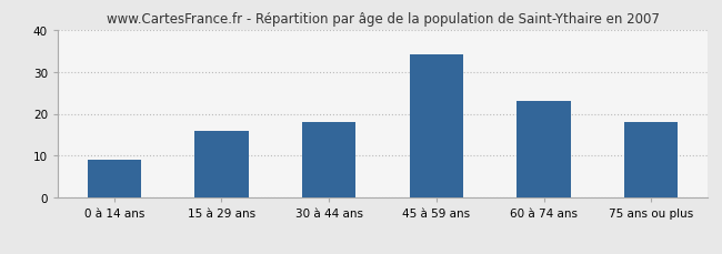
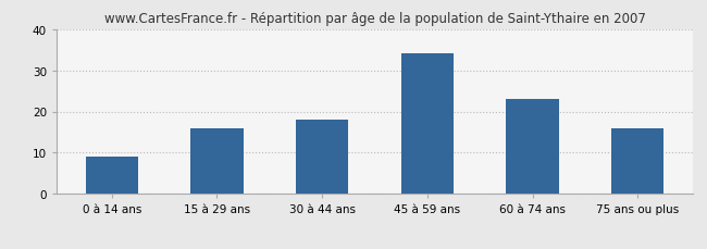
75 ans ou plus: 18 -> 16
